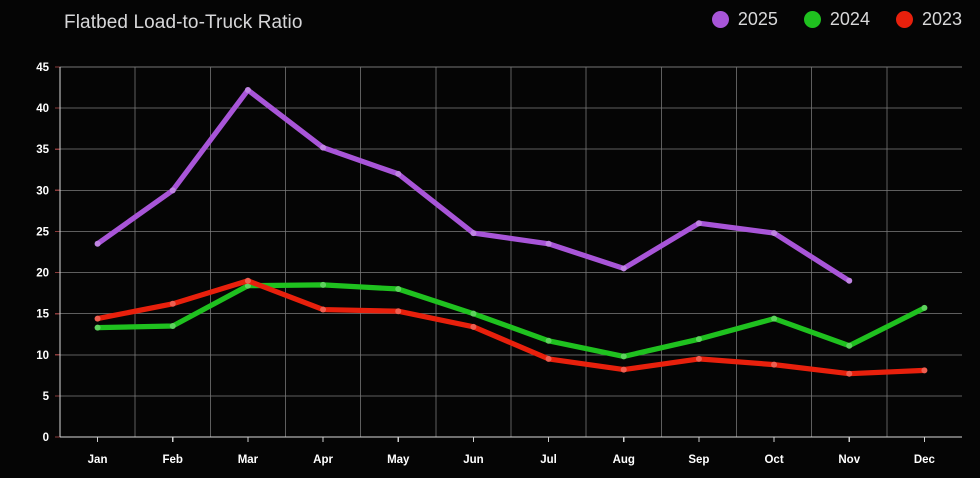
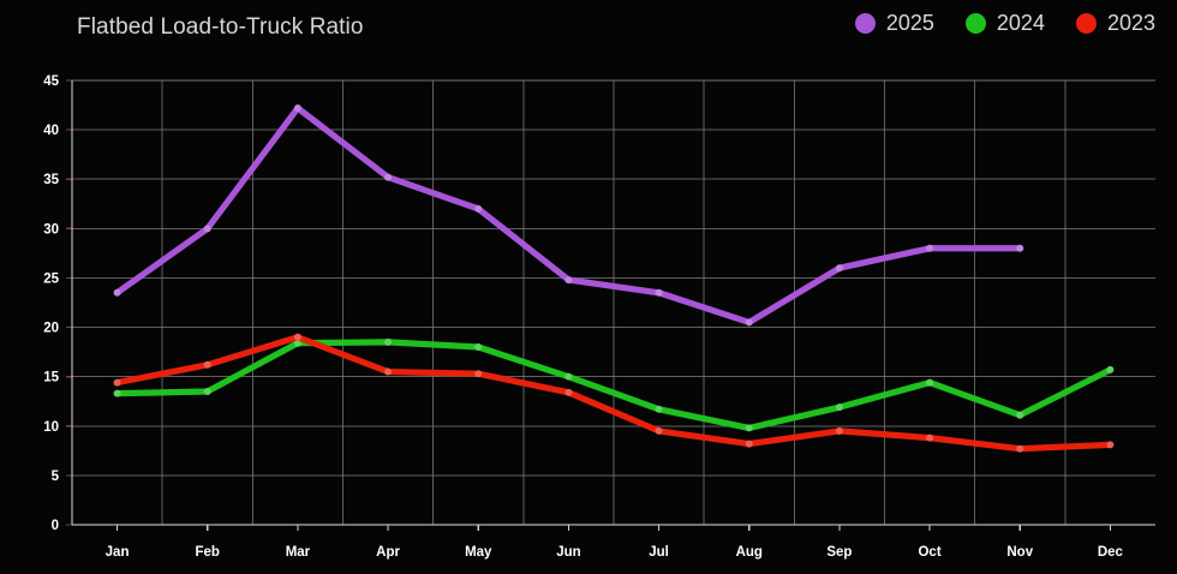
2025/Oct: 25 -> 28
2025/Nov: 19 -> 28
